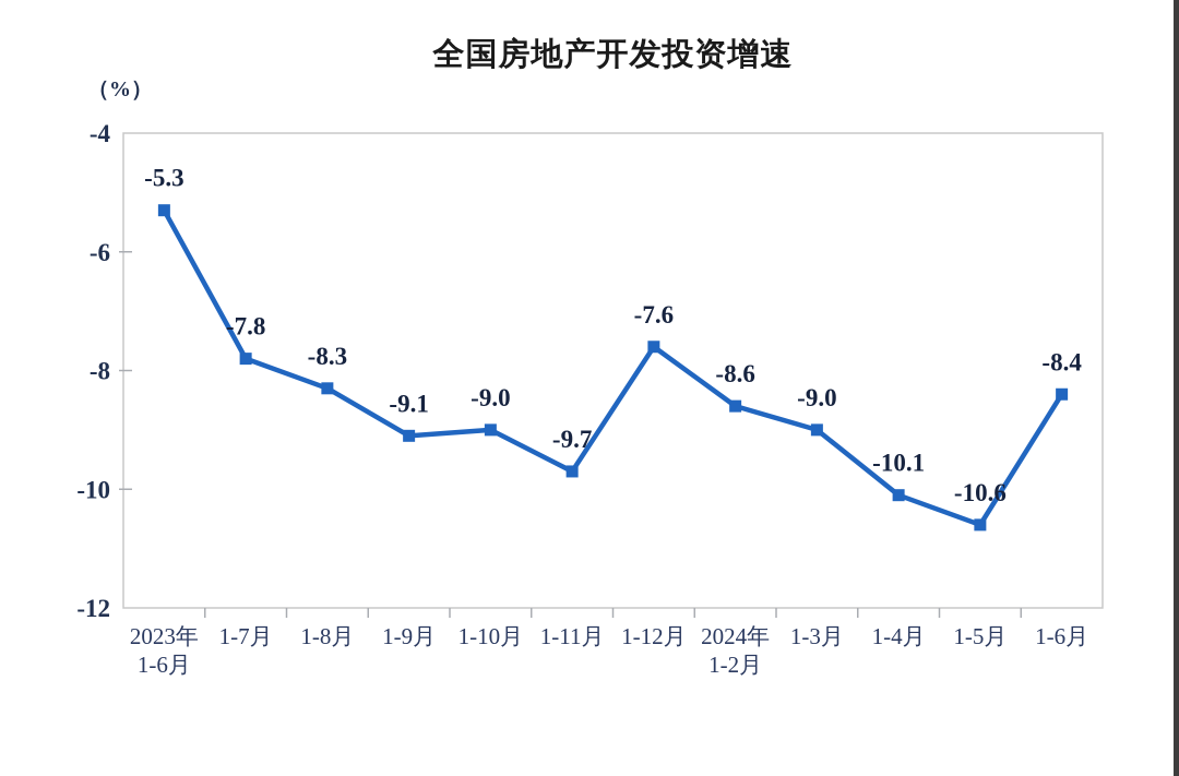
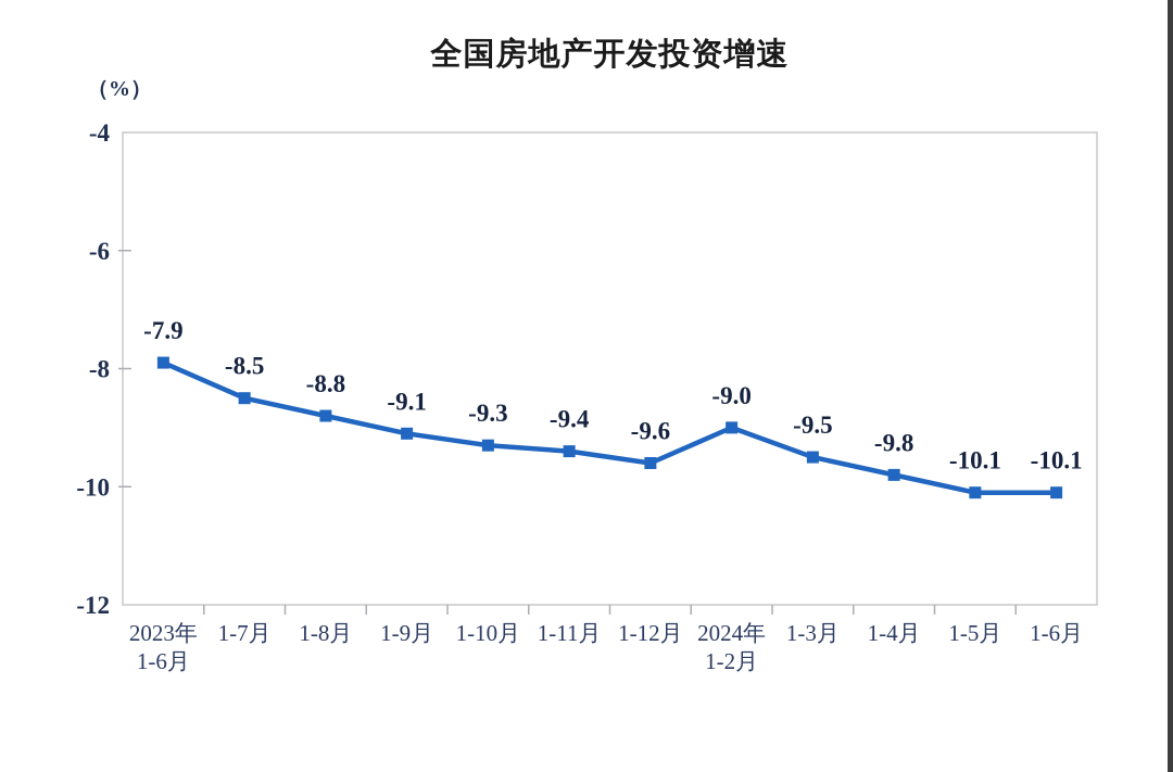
2023年 1-6月: -5.3 -> -7.9
1-7月: -7.8 -> -8.5
1-8月: -8.3 -> -8.8
1-10月: -9.0 -> -9.3
1-11月: -9.7 -> -9.4
1-12月: -7.6 -> -9.6
2024年 1-2月: -8.6 -> -9.0
1-3月: -9.0 -> -9.5
1-4月: -10.1 -> -9.8
1-5月: -10.6 -> -10.1
1-6月: -8.4 -> -10.1
